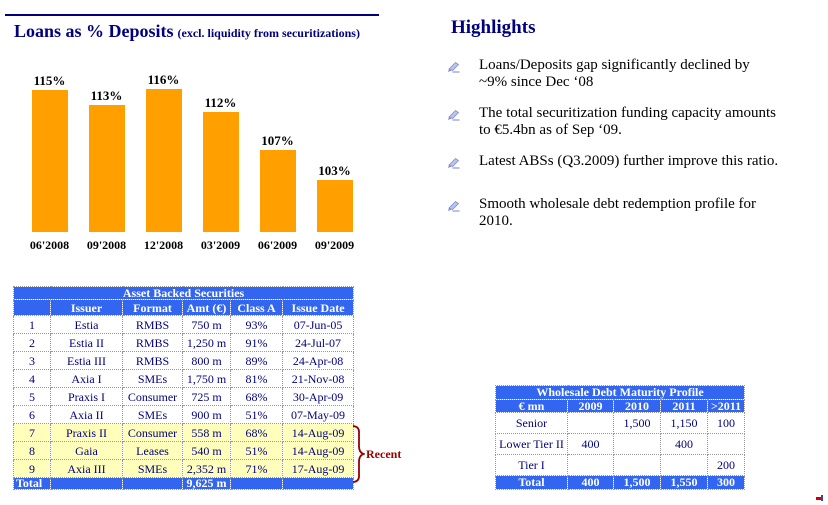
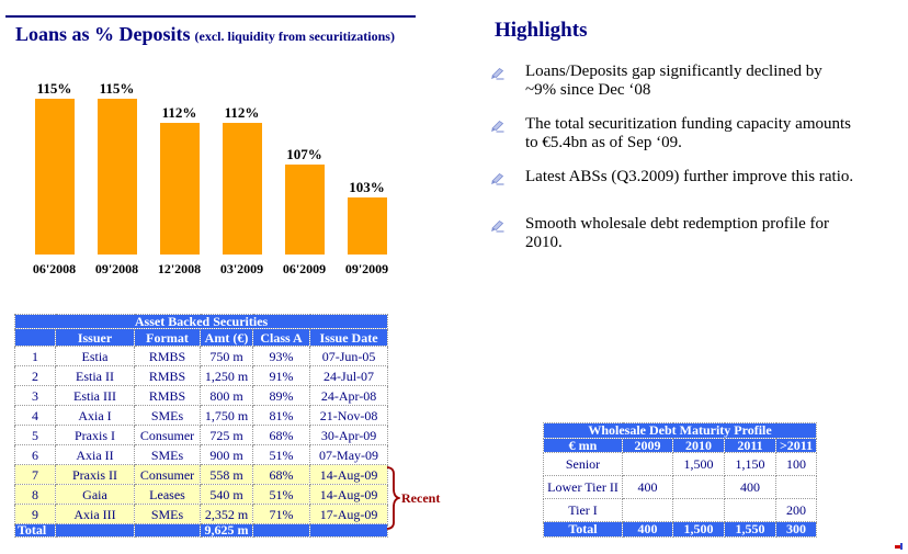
09'2008: 113% -> 115%
12'2008: 116% -> 112%
